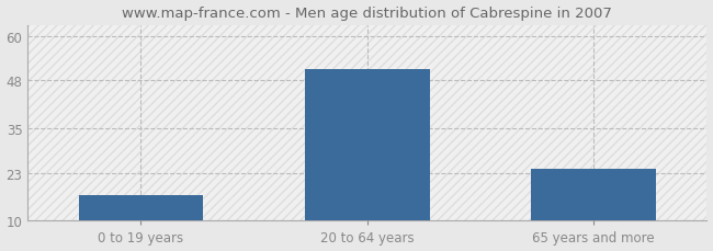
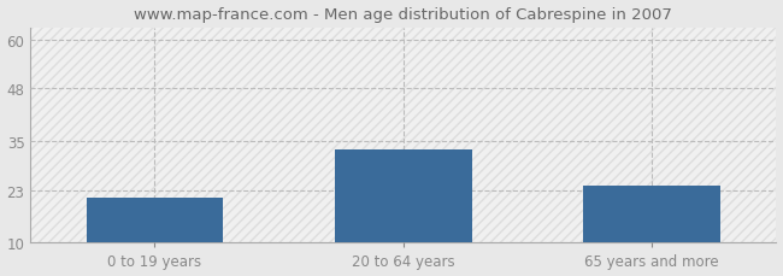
0 to 19 years: 17 -> 21
20 to 64 years: 51 -> 33
